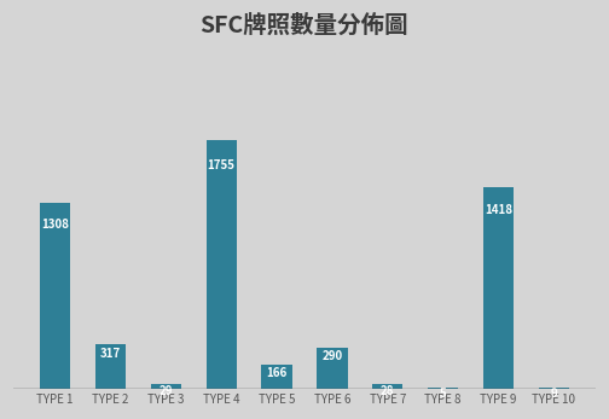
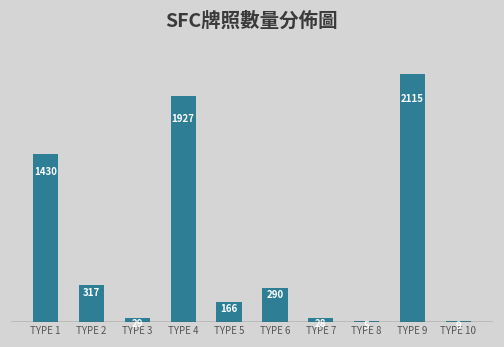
TYPE 1: 1308 -> 1430
TYPE 4: 1755 -> 1927
TYPE 9: 1418 -> 2115
